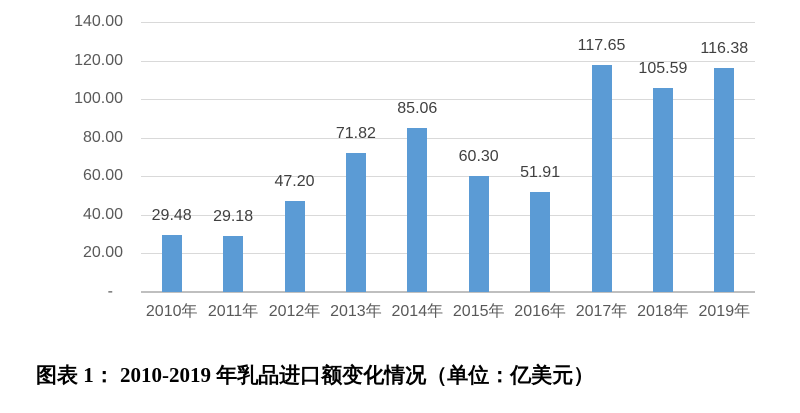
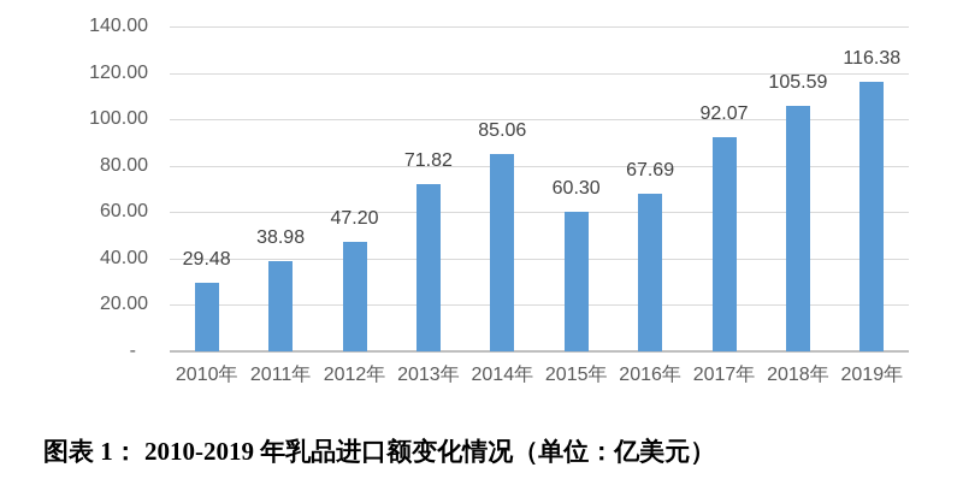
2011年: 29.18 -> 38.98
2016年: 51.91 -> 67.69
2017年: 117.65 -> 92.07
